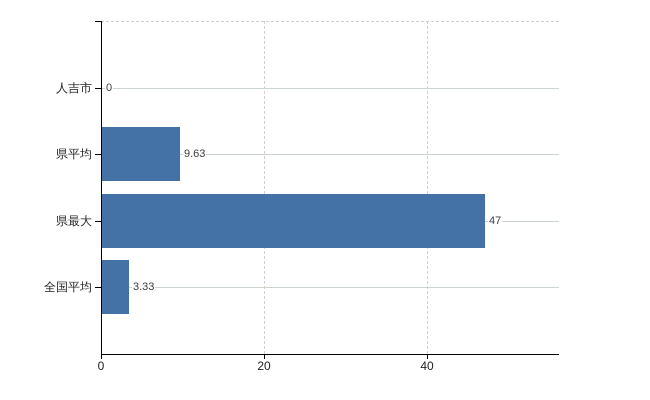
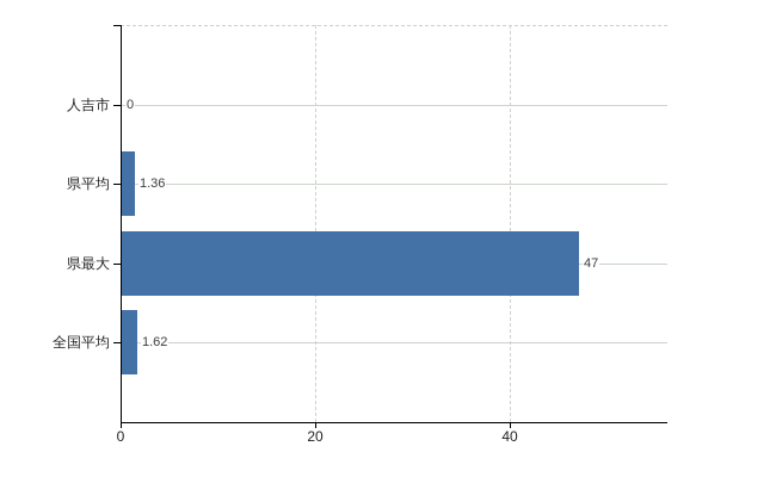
県平均: 9.63 -> 1.36
全国平均: 3.33 -> 1.62
